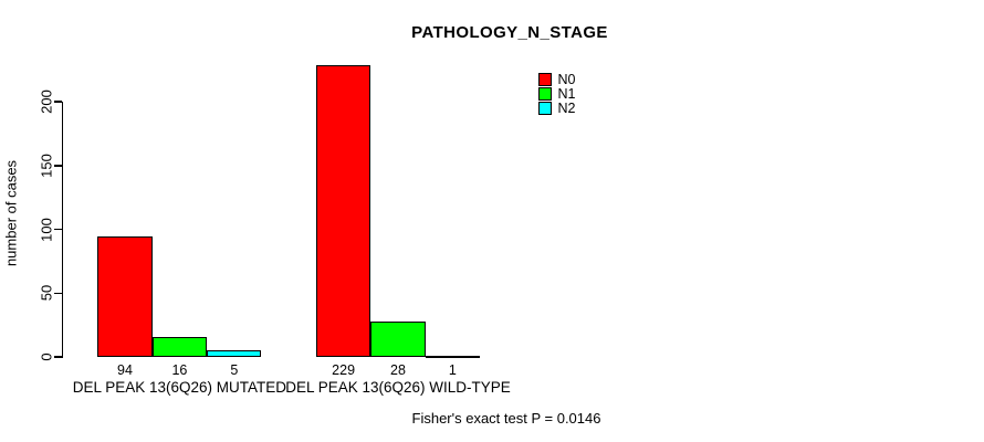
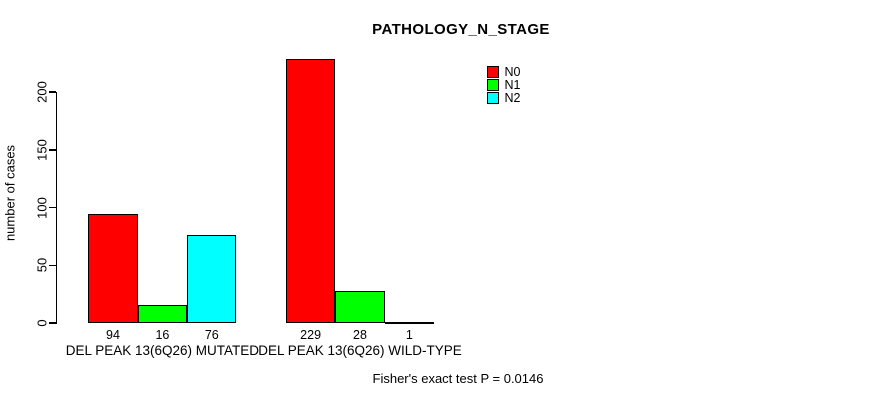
N2/DEL PEAK 13(6Q26) MUTATED: 5 -> 76
